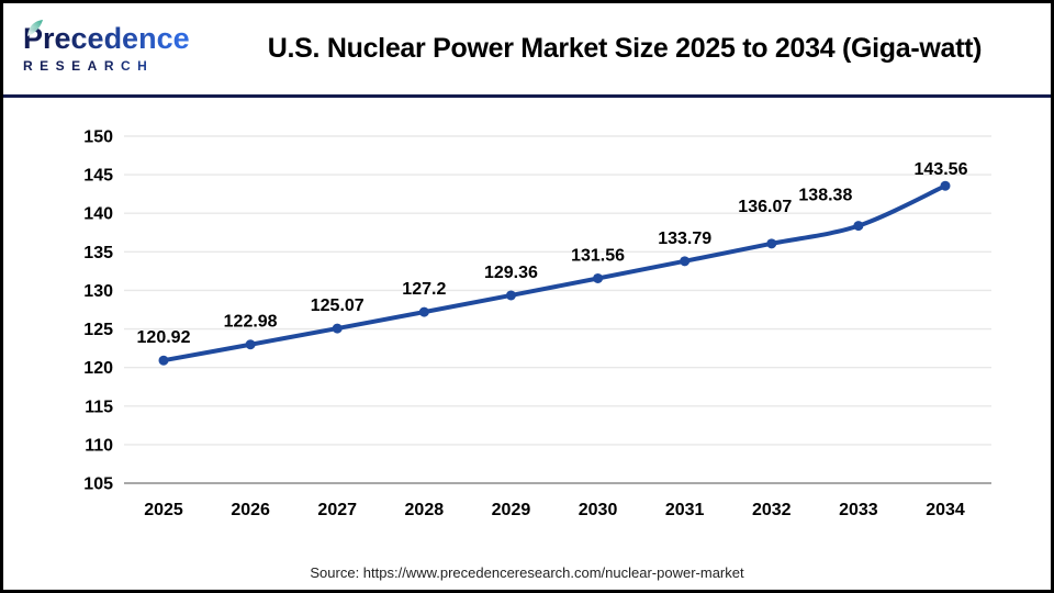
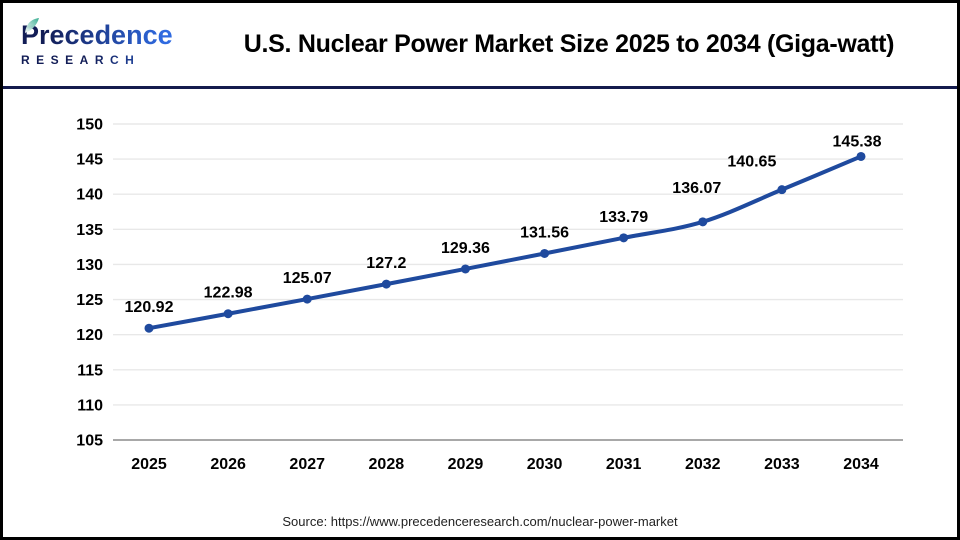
2033: 138.38 -> 140.65
2034: 143.56 -> 145.38
